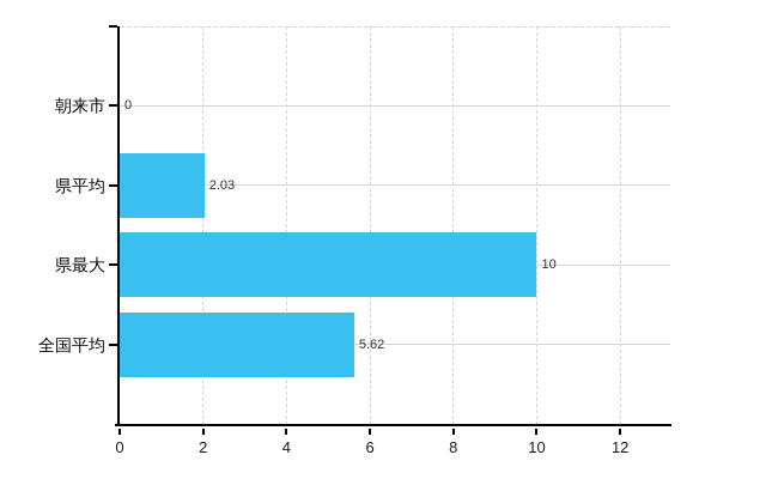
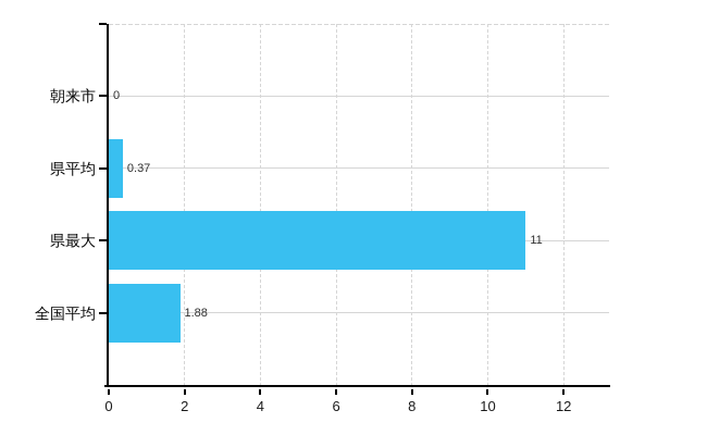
県平均: 2.03 -> 0.37
県最大: 10 -> 11
全国平均: 5.62 -> 1.88
